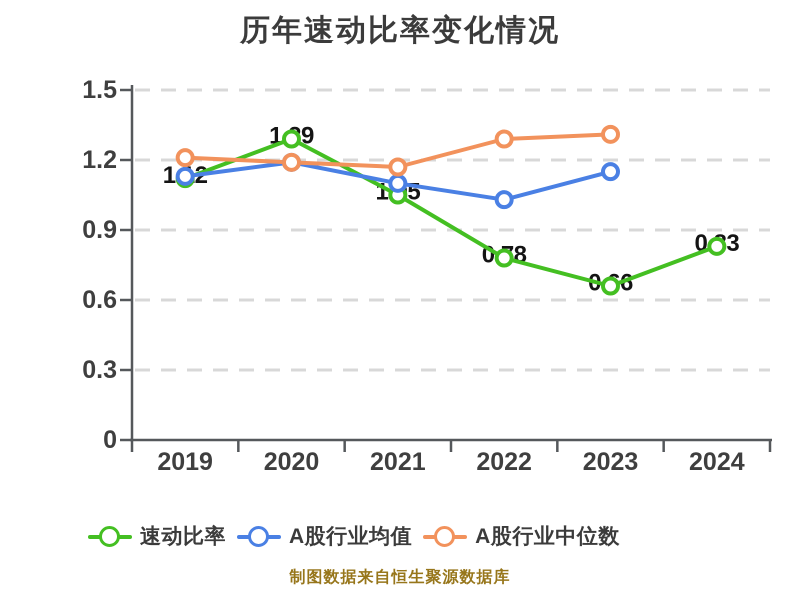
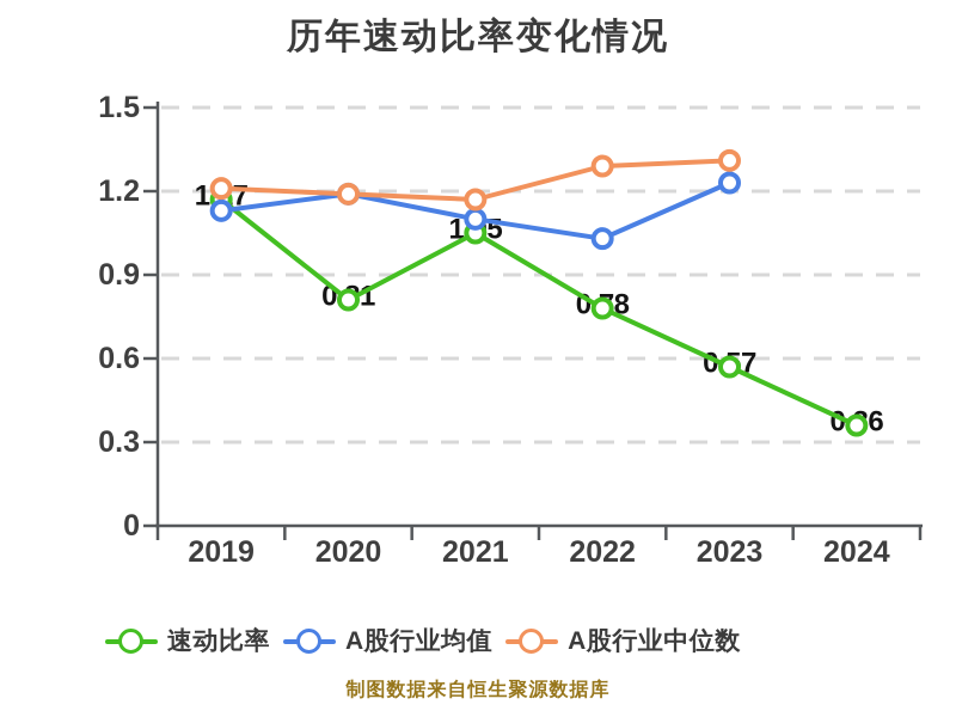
速动比率/2019: 1.12 -> 1.17
速动比率/2020: 1.29 -> 0.81
速动比率/2023: 0.66 -> 0.57
A股行业均值/2023: 1.15 -> 1.23
速动比率/2024: 0.83 -> 0.36
